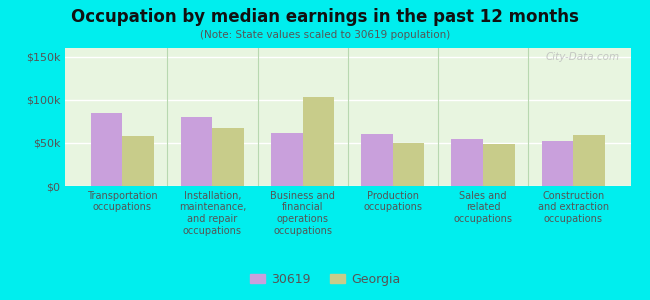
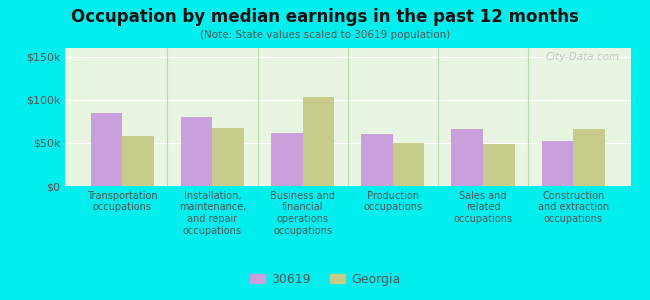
30619/Sales and related occupations: $55k -> $66k
Georgia/Construction and extraction occupations: $59k -> $66k
